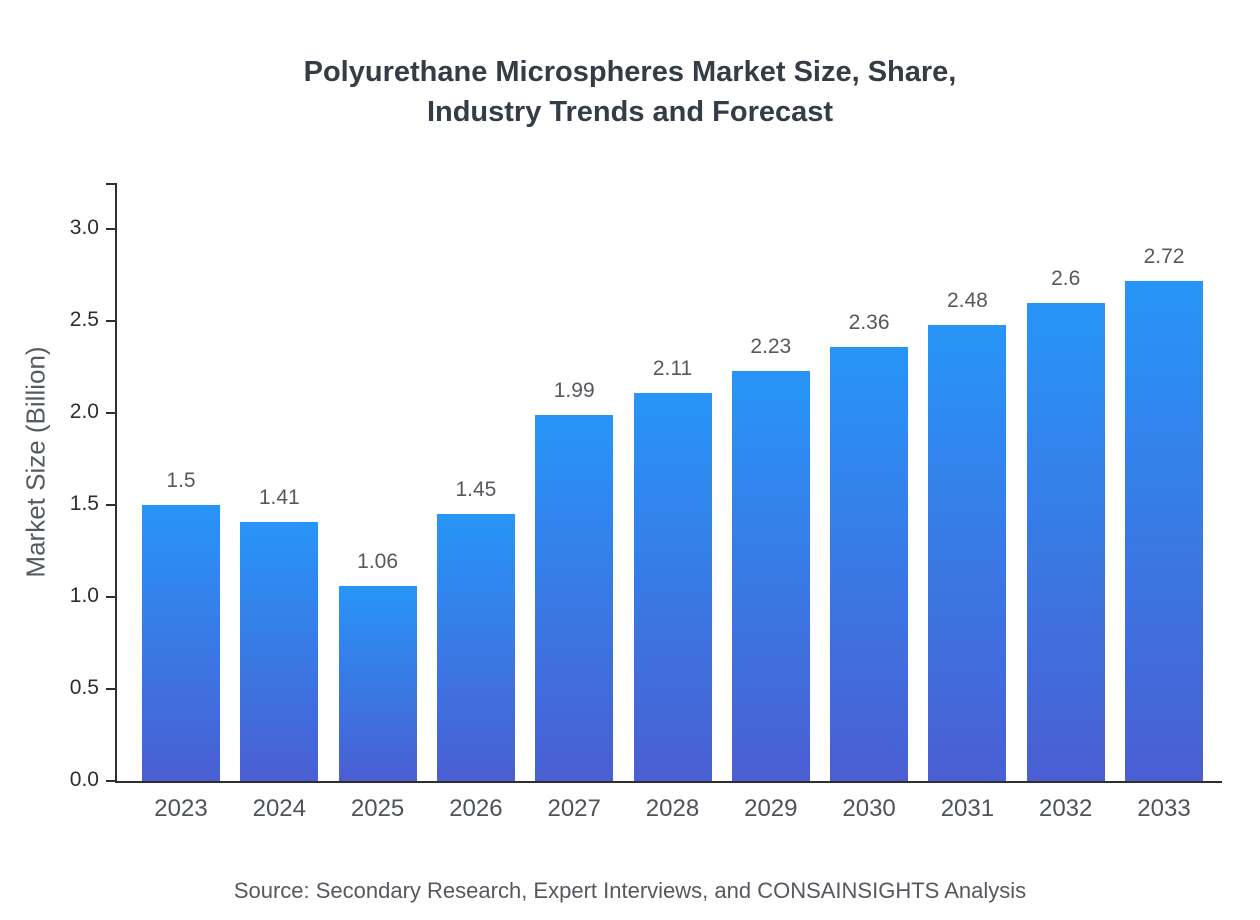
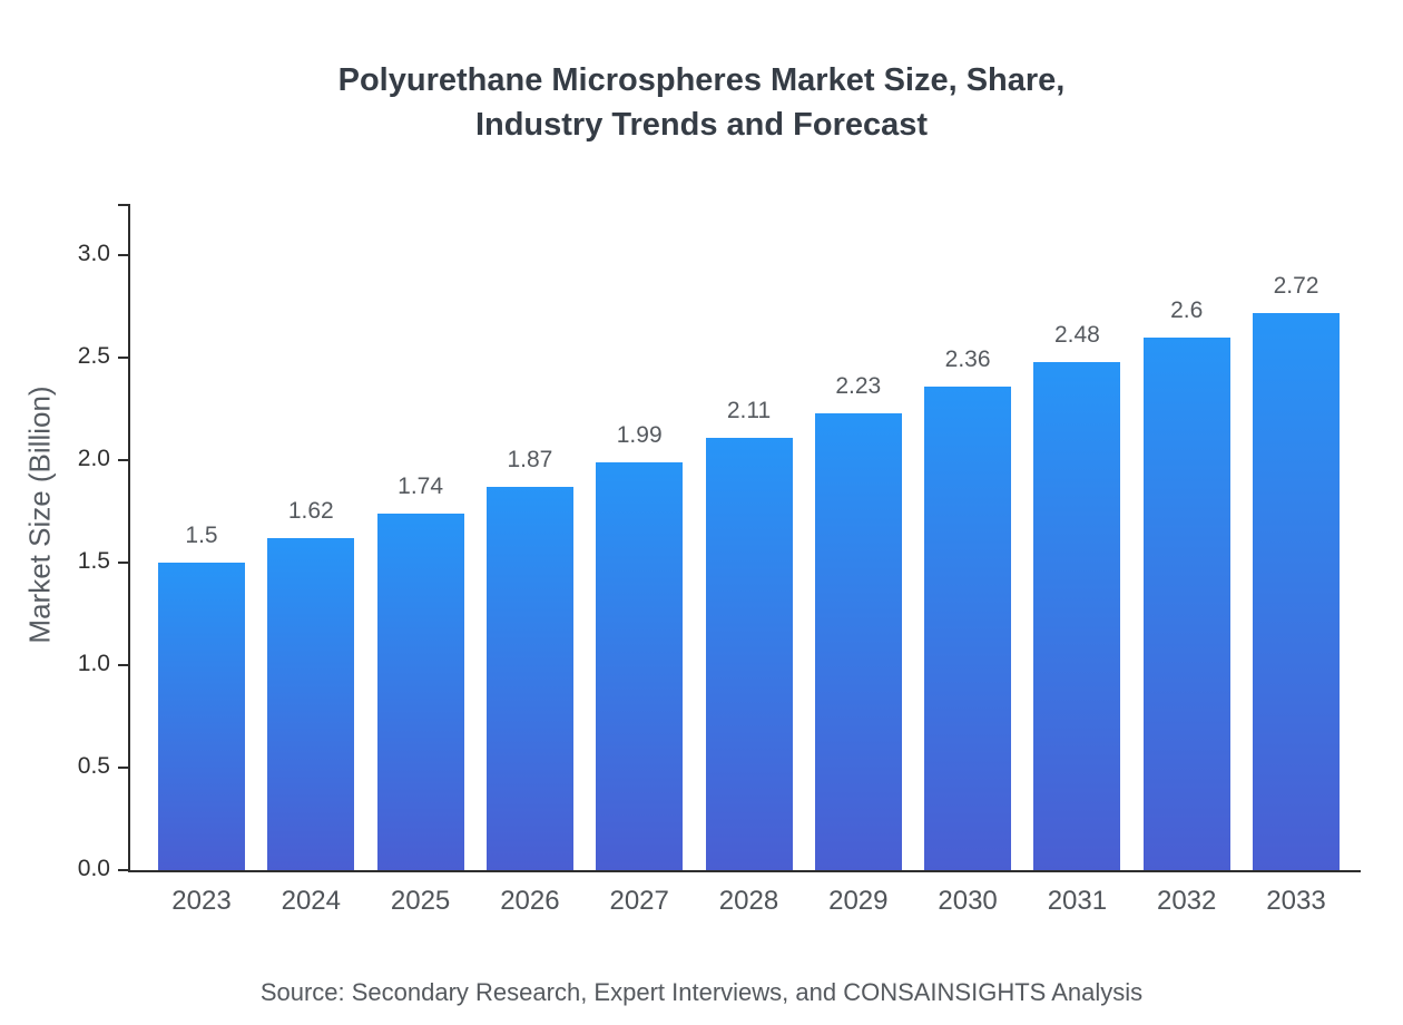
2024: 1.41 -> 1.62
2025: 1.06 -> 1.74
2026: 1.45 -> 1.87
